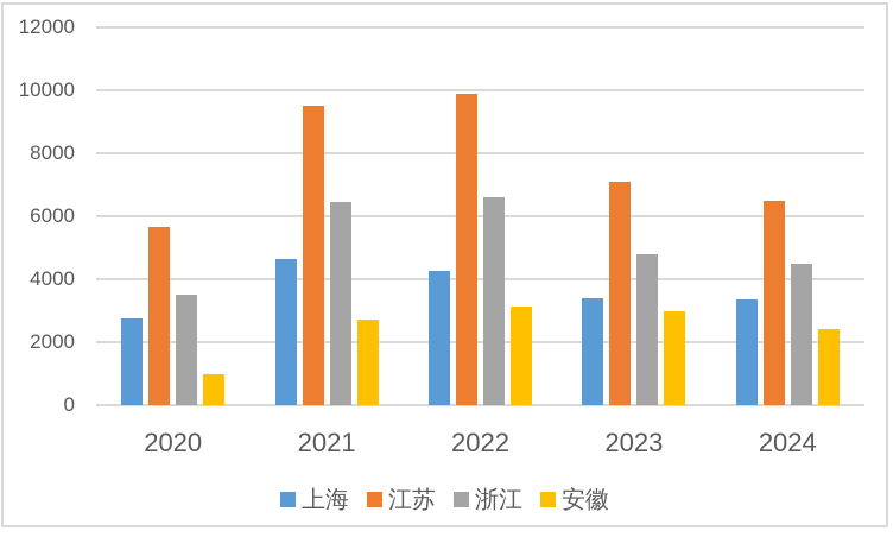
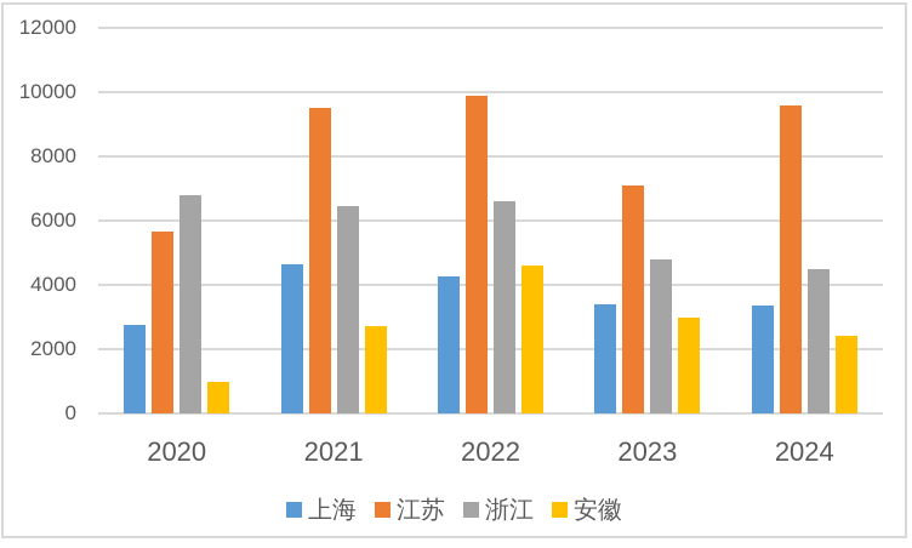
浙江/2020: 3500 -> 6800
安徽/2022: 3200 -> 4600
江苏/2024: 6500 -> 9600
